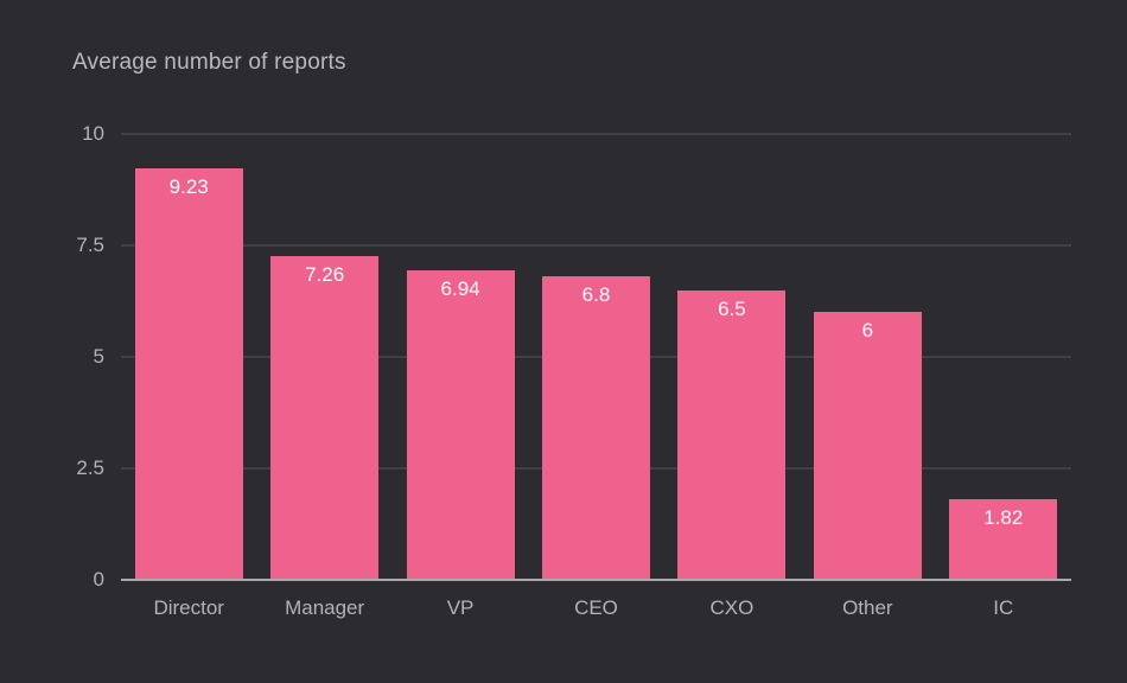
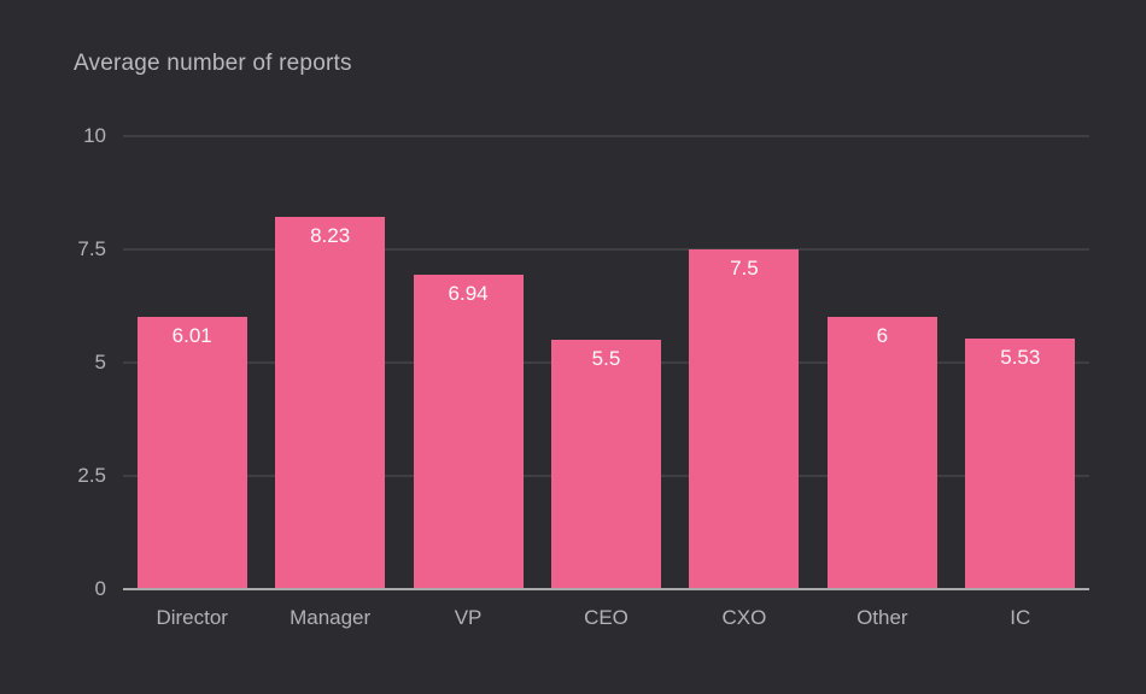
Director: 9.23 -> 6.01
Manager: 7.26 -> 8.23
CEO: 6.8 -> 5.5
CXO: 6.5 -> 7.5
IC: 1.82 -> 5.53
